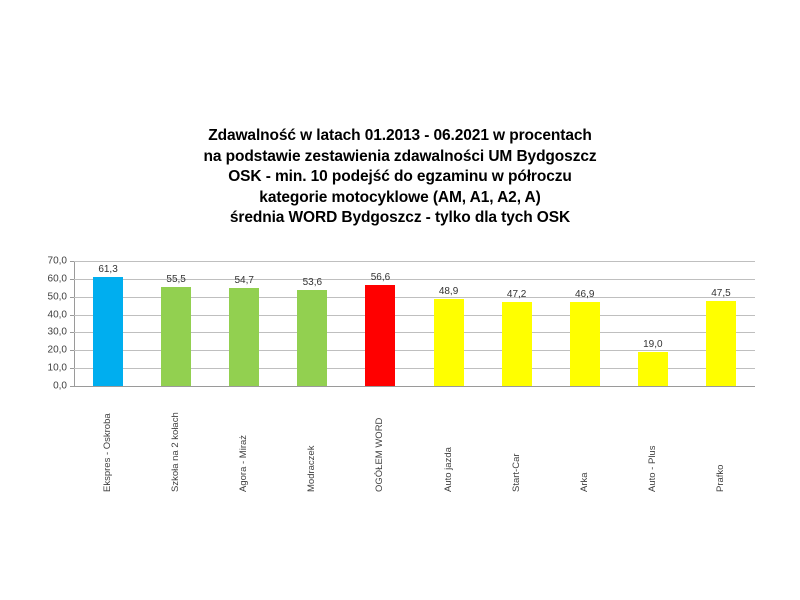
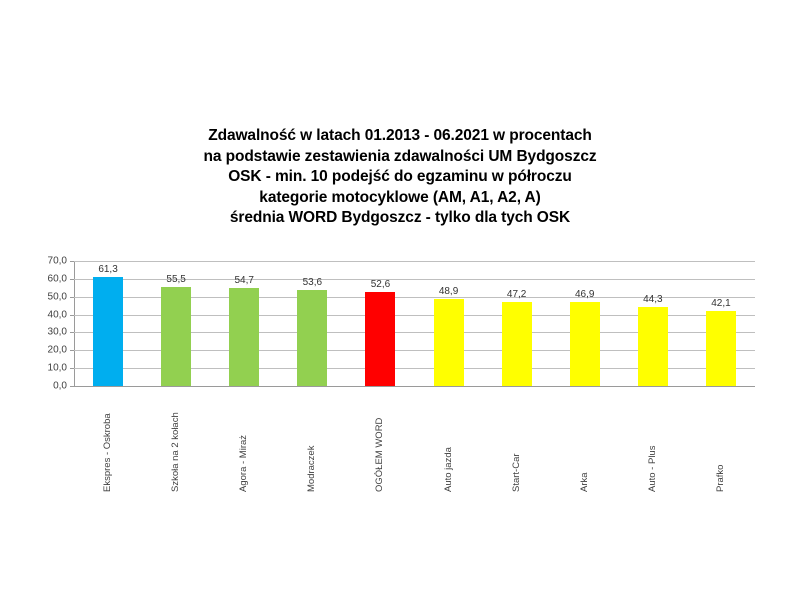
OGÓŁEM WORD: 56,6 -> 52,6
Auto - Plus: 19,0 -> 44,3
Prafko: 47,5 -> 42,1
